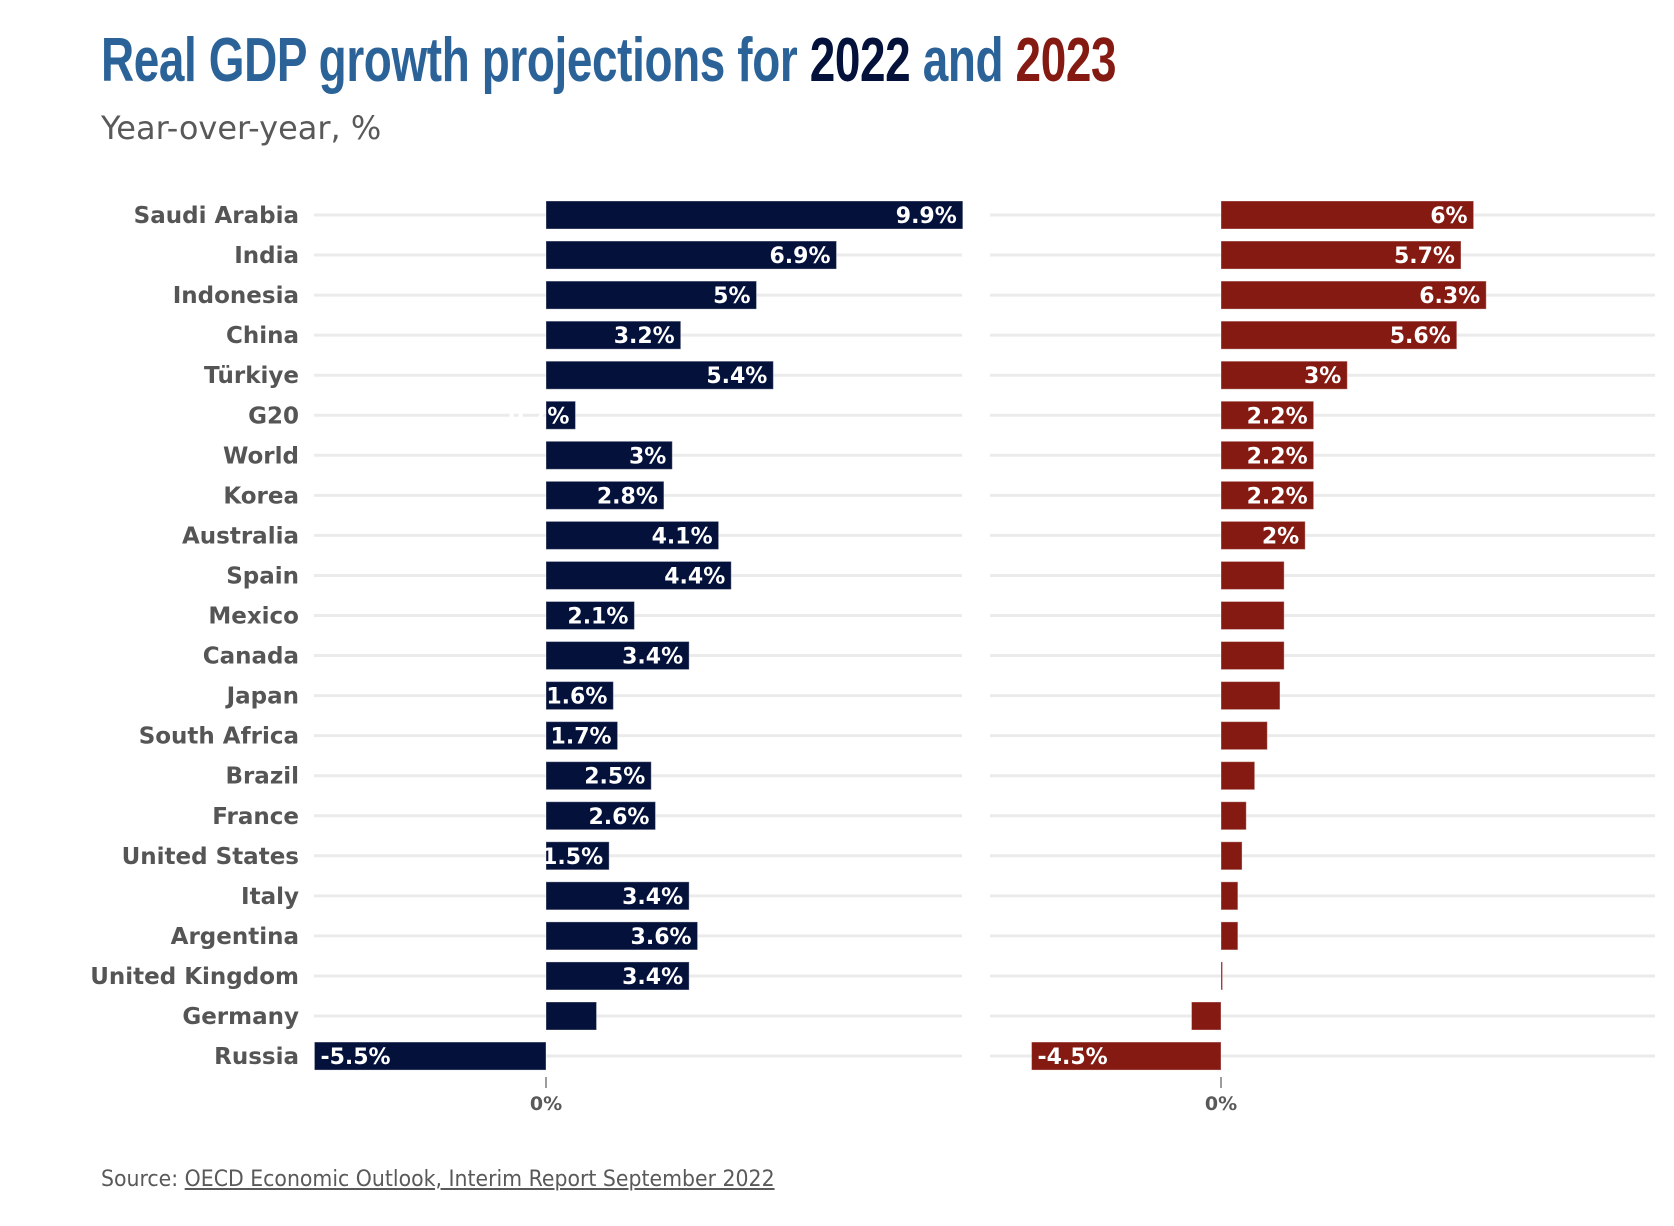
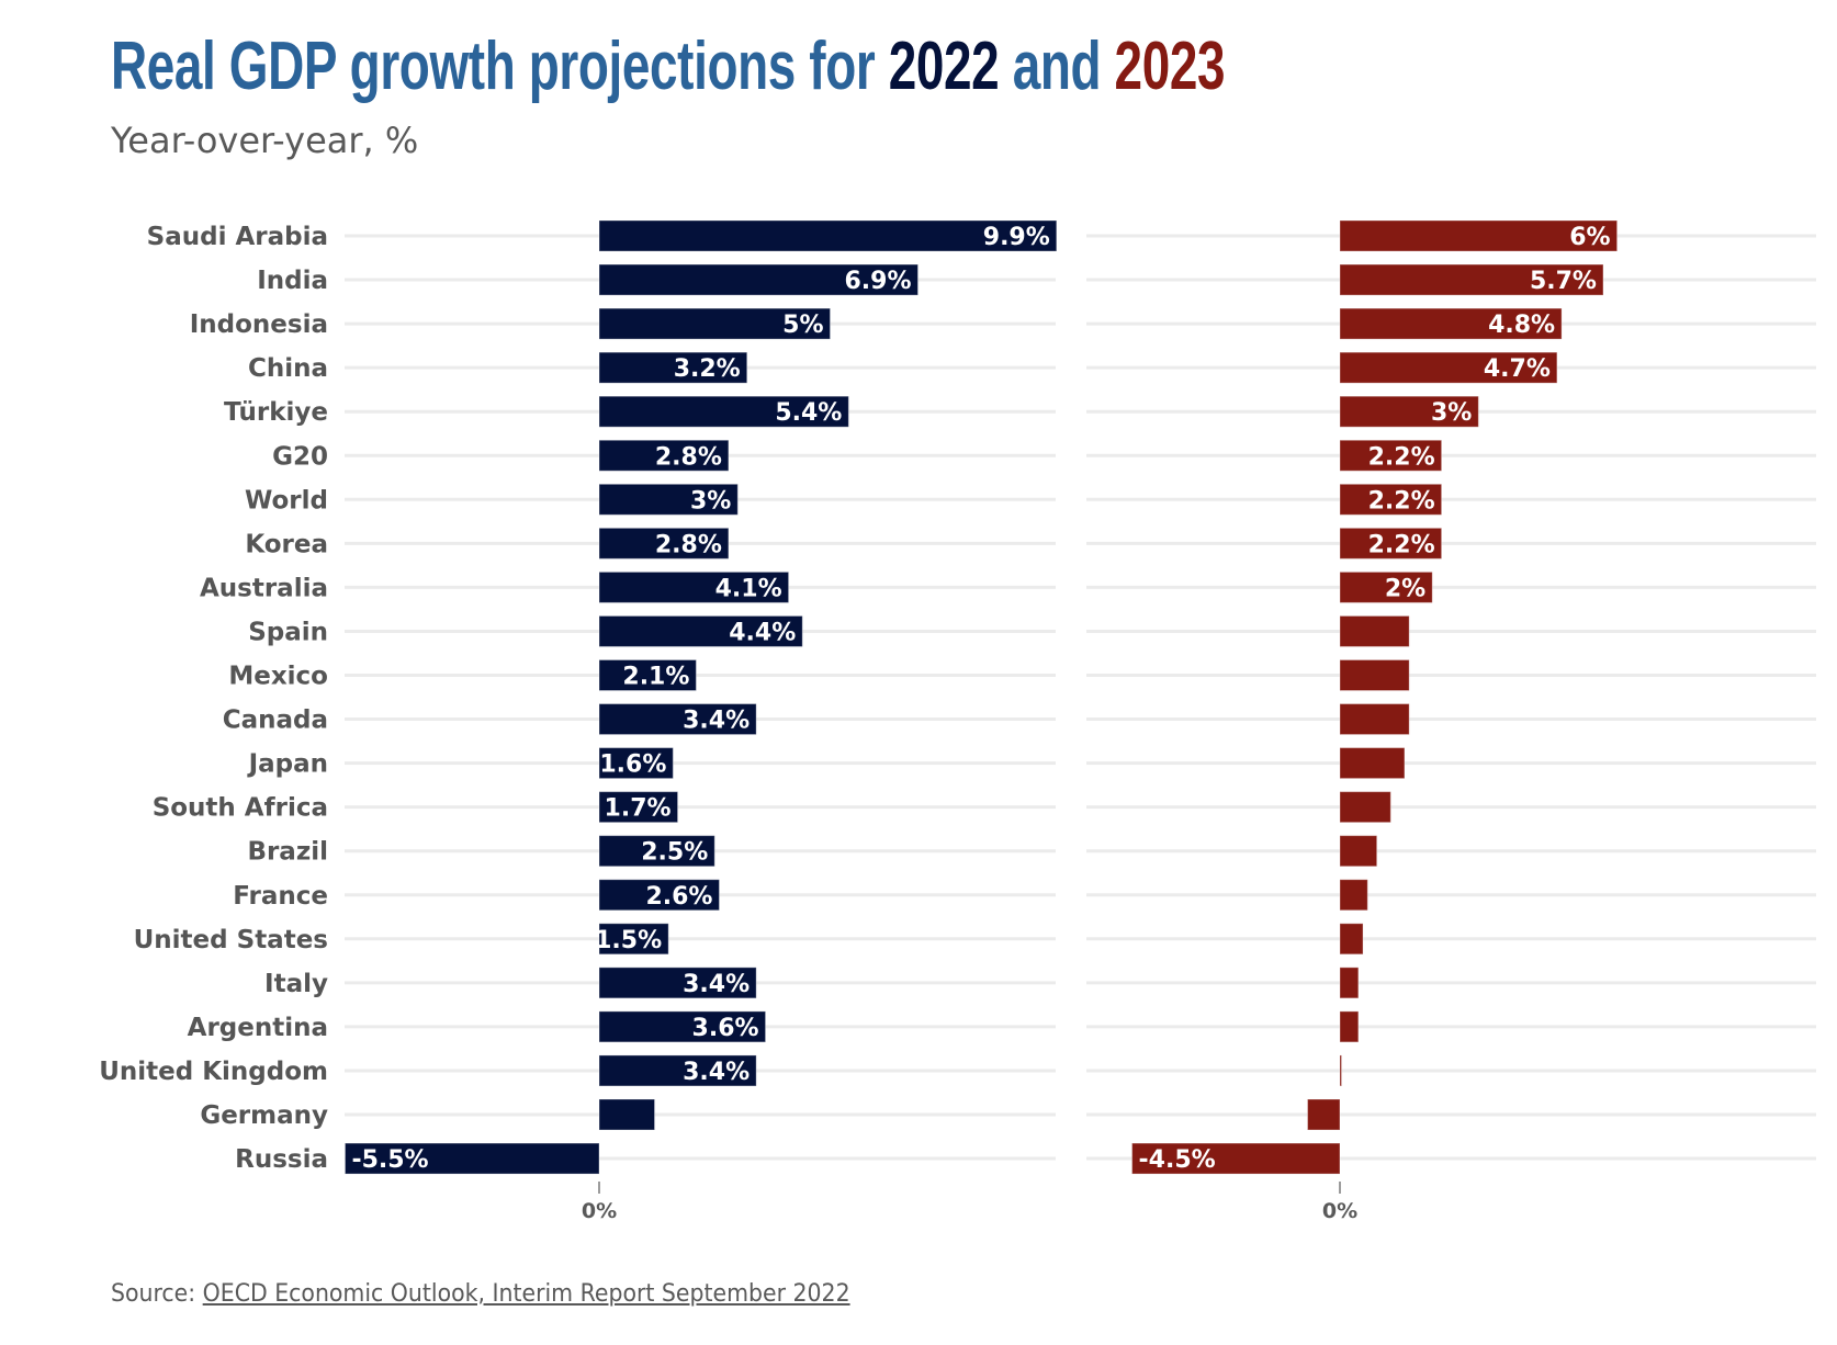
2023/Indonesia: 6.3% -> 4.8%
2023/China: 5.6% -> 4.7%
2022/G20: 0.7% -> 2.8%
